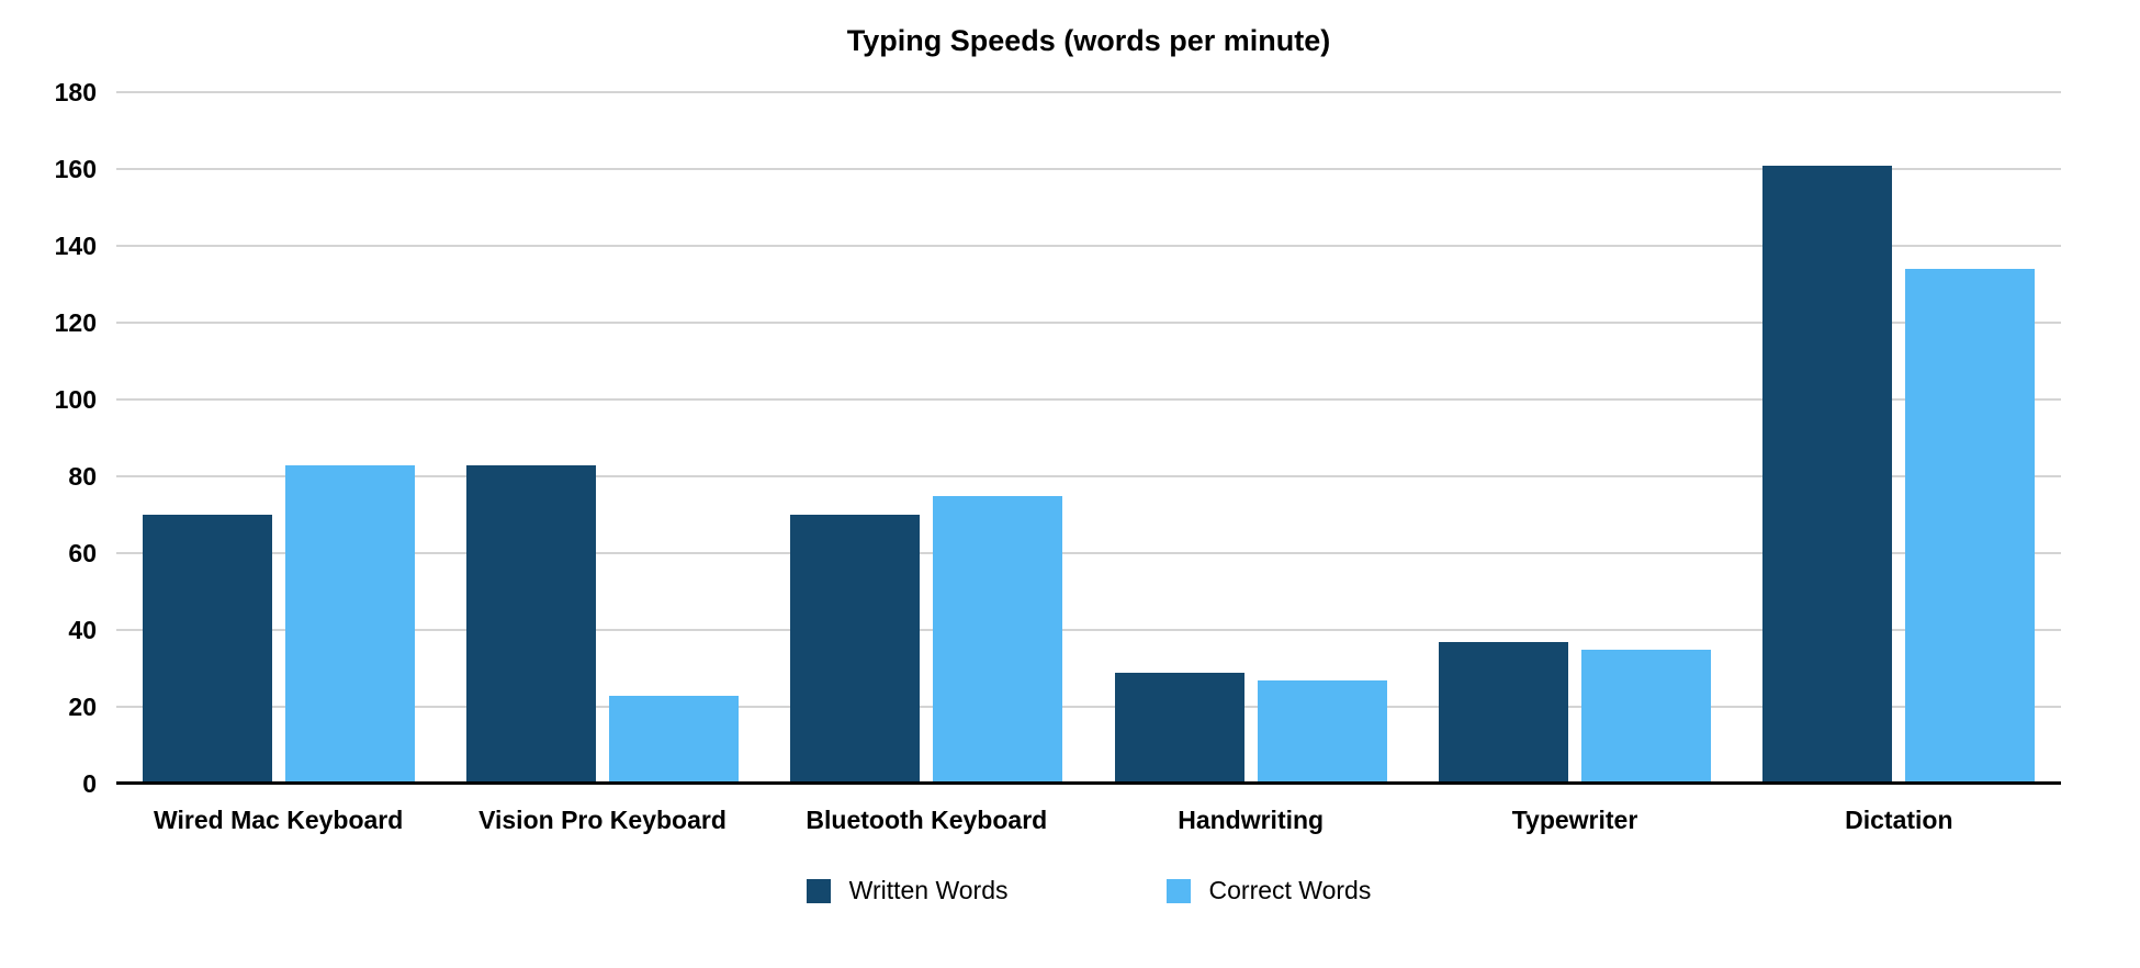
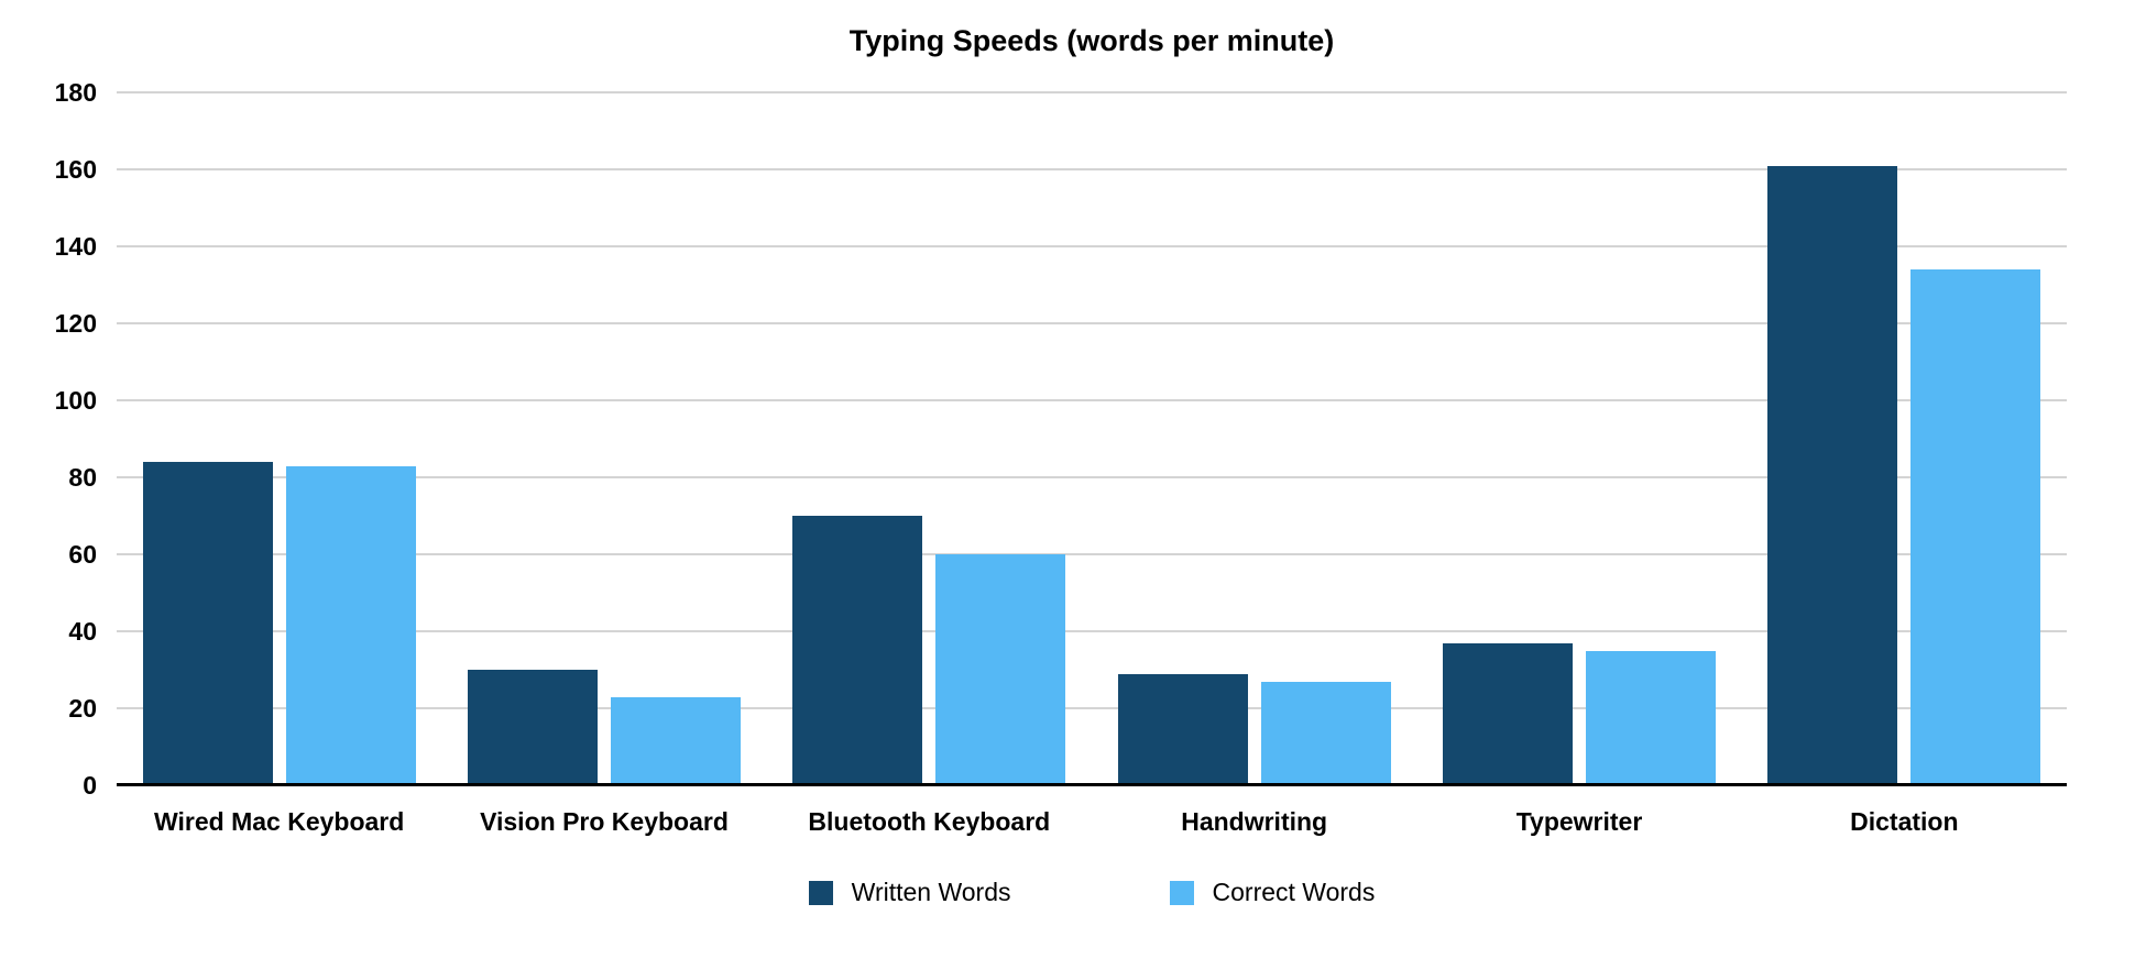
Written Words/Wired Mac Keyboard: 70 -> 84
Written Words/Vision Pro Keyboard: 83 -> 30
Correct Words/Bluetooth Keyboard: 75 -> 60
